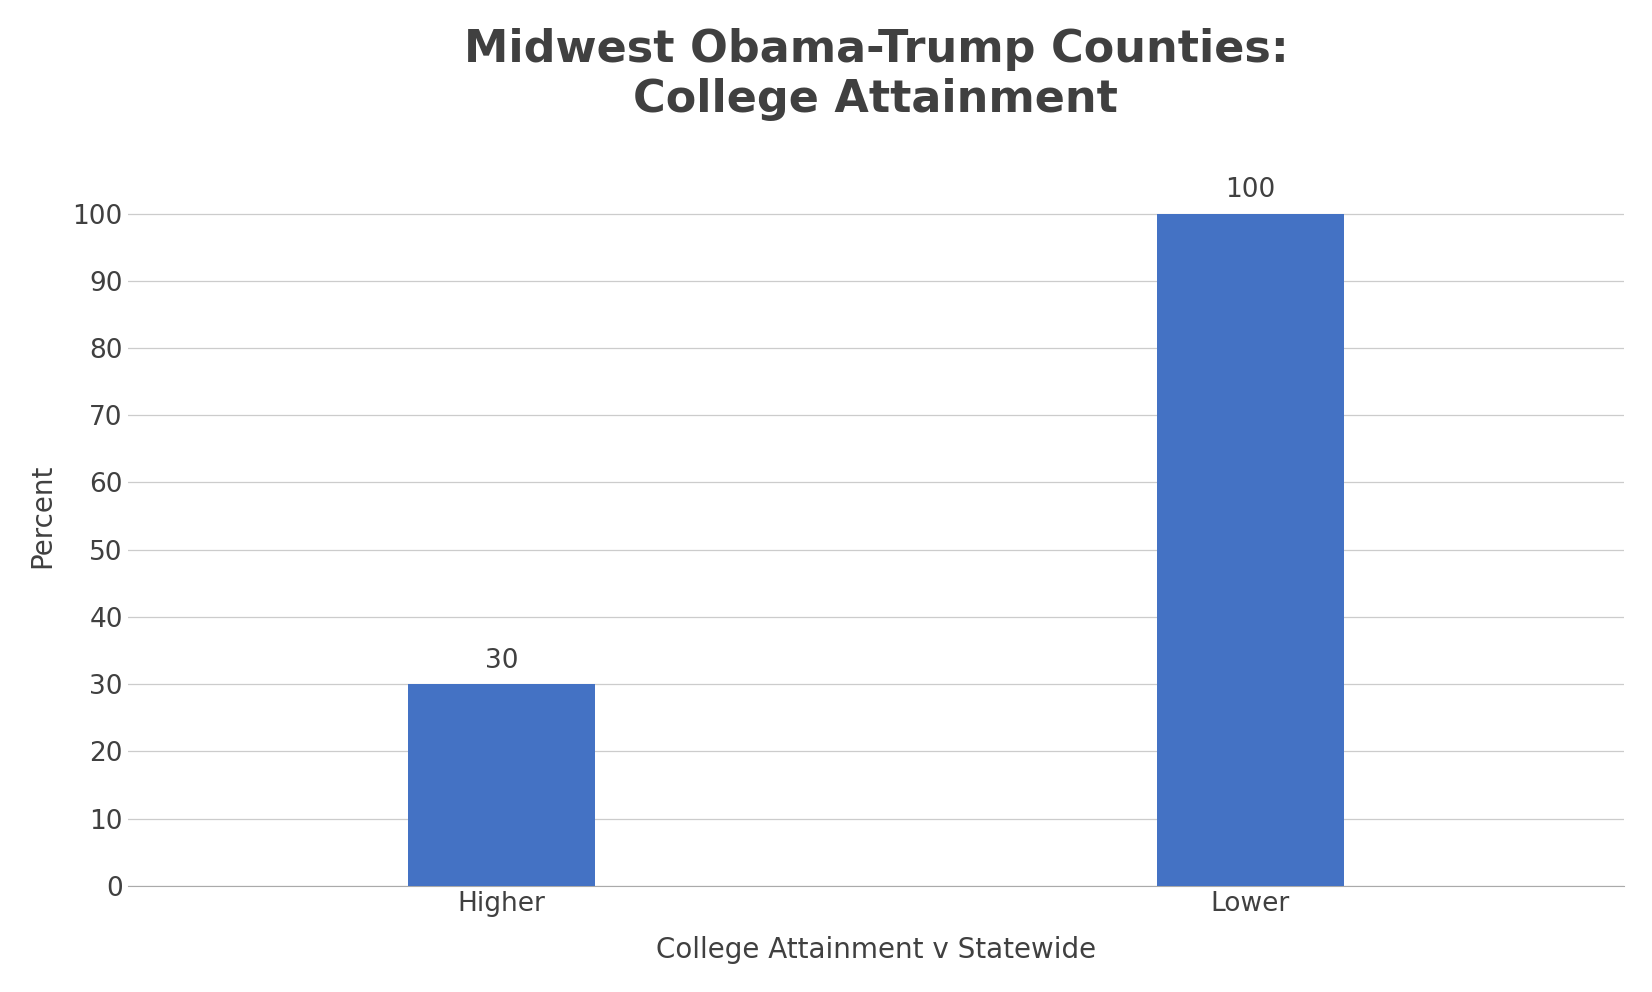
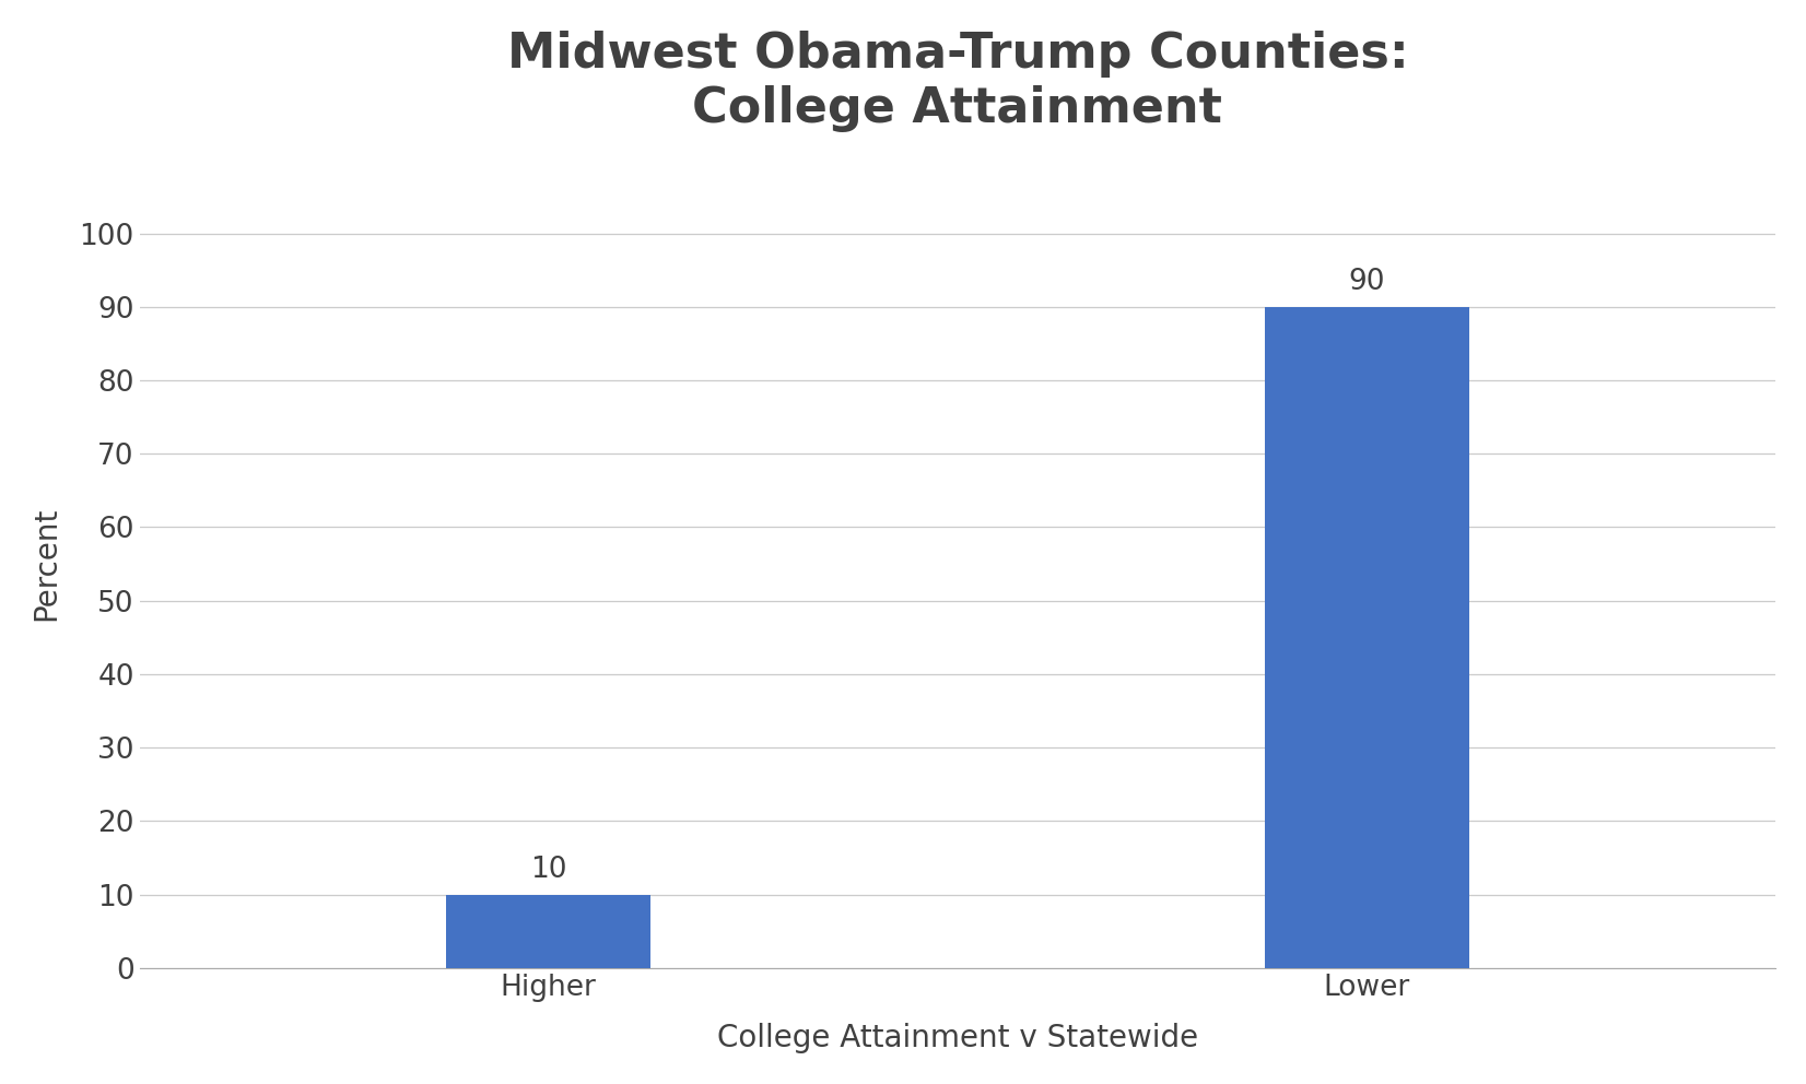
Higher: 30 -> 10
Lower: 100 -> 90
